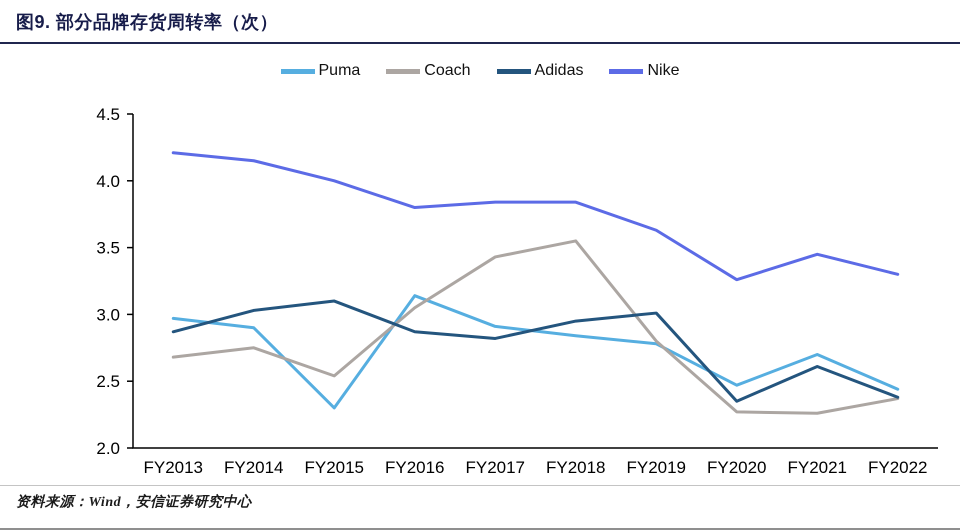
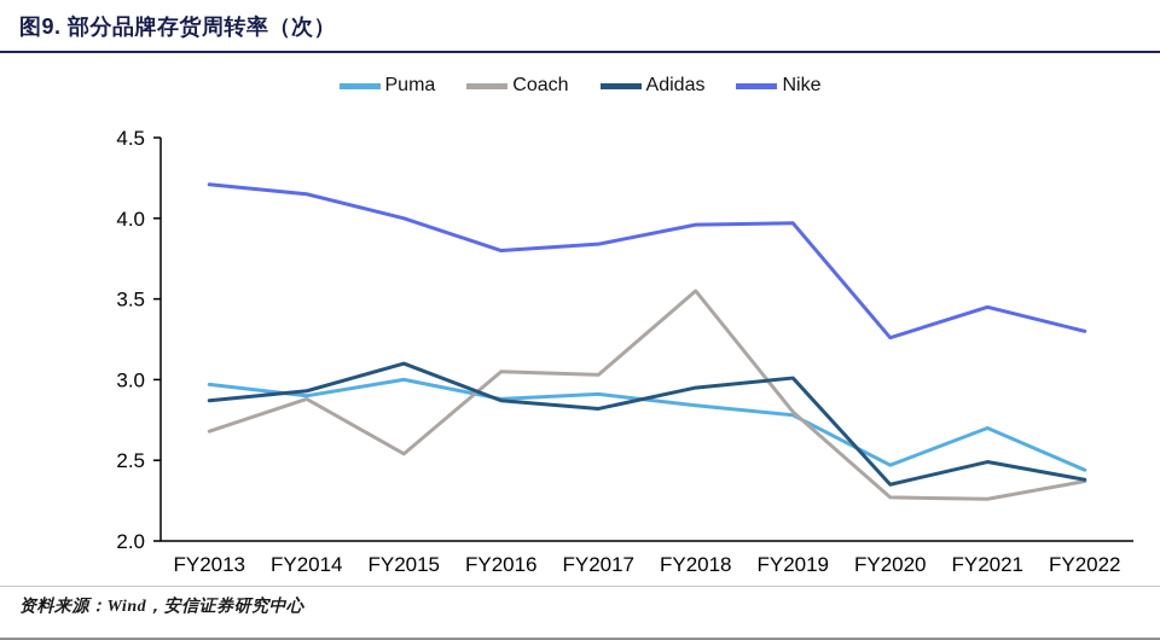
Coach/FY2014: 2.75 -> 2.88
Adidas/FY2014: 3.03 -> 2.93
Puma/FY2015: 2.30 -> 3.00
Puma/FY2016: 3.14 -> 2.88
Coach/FY2017: 3.43 -> 3.03
Nike/FY2018: 3.84 -> 3.96
Nike/FY2019: 3.63 -> 3.97
Adidas/FY2021: 2.61 -> 2.49
